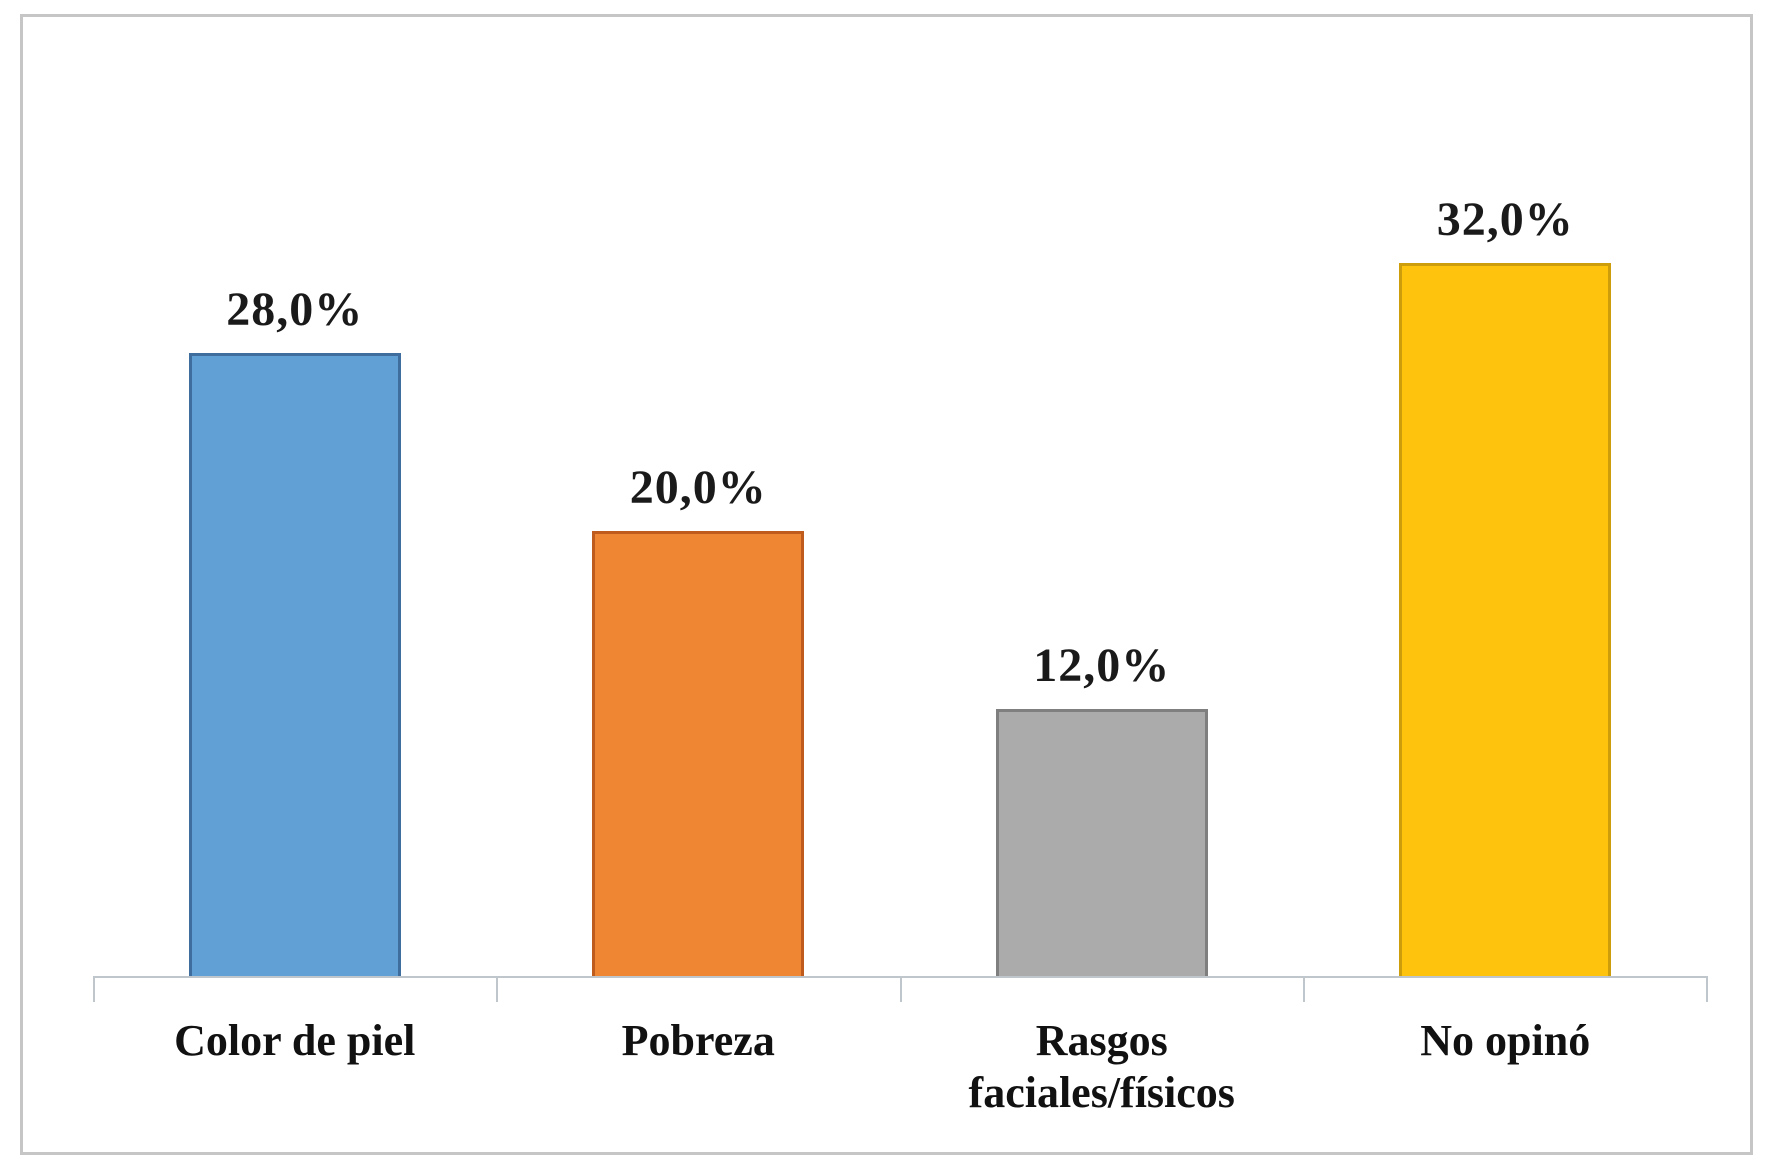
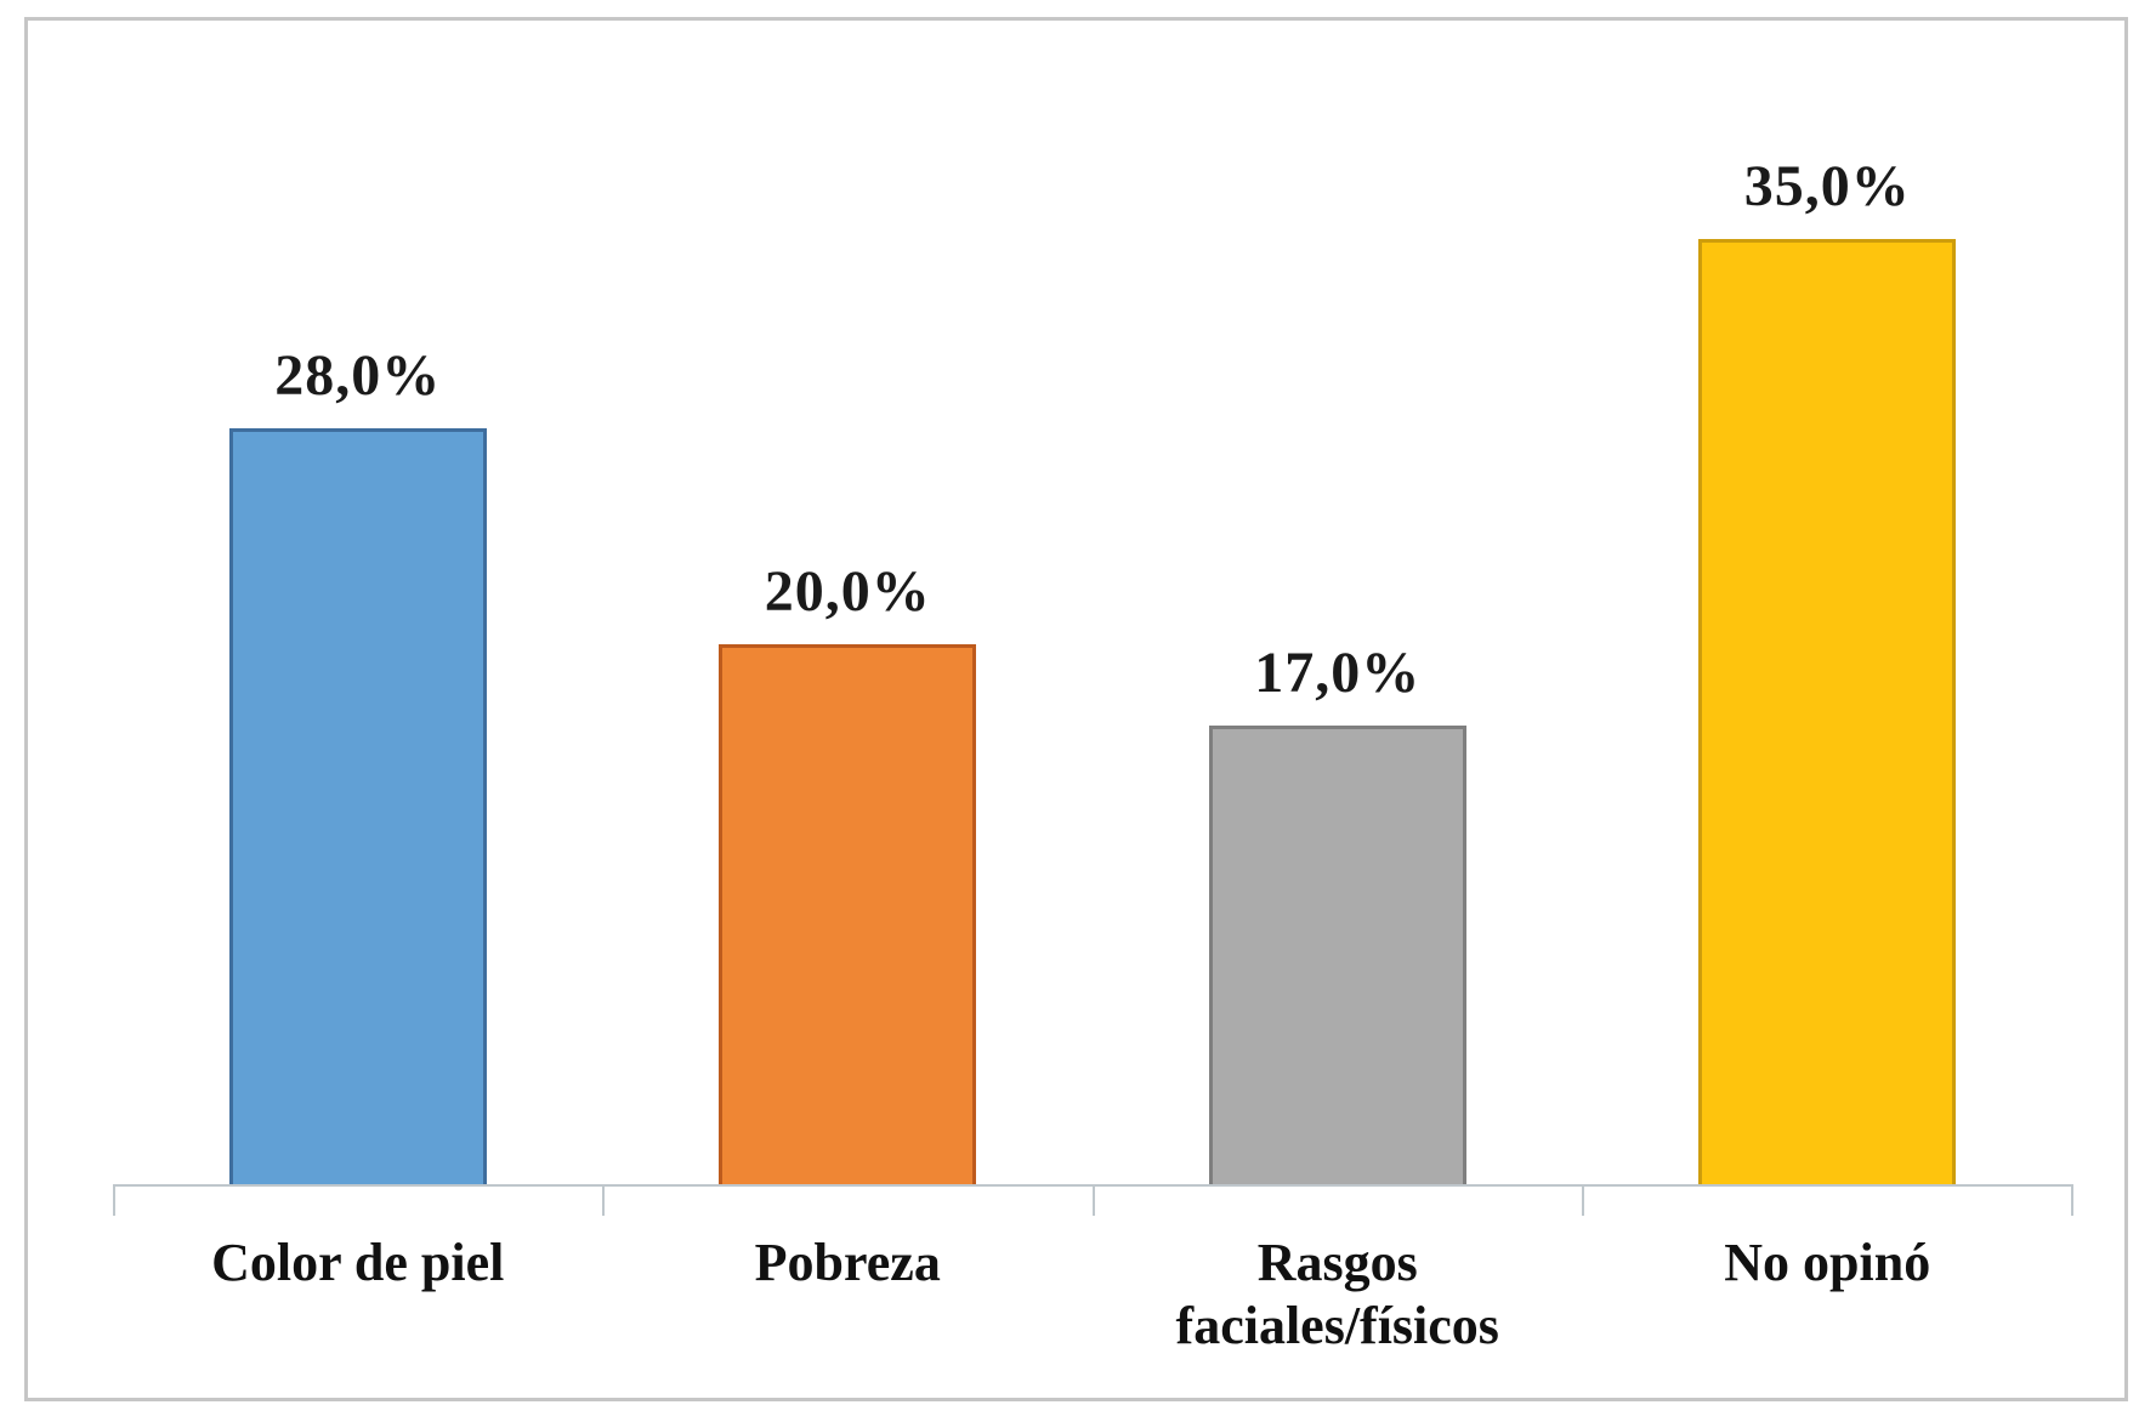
Rasgos faciales/físicos: 12,0% -> 17,0%
No opinó: 32,0% -> 35,0%
